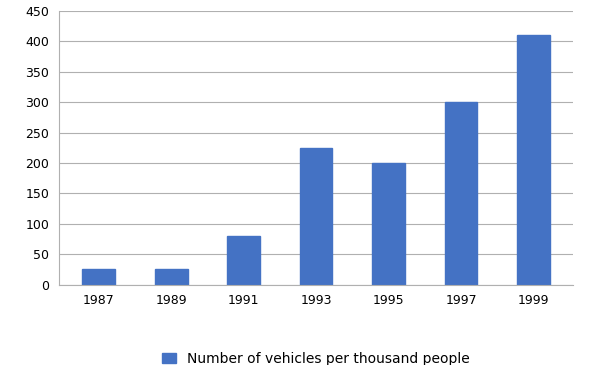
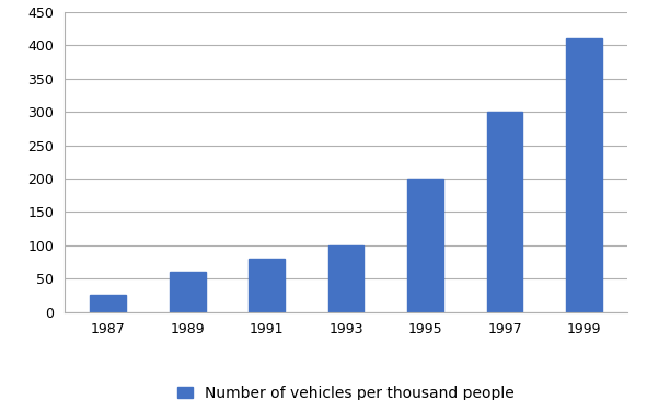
1989: 26 -> 60
1993: 224 -> 100
